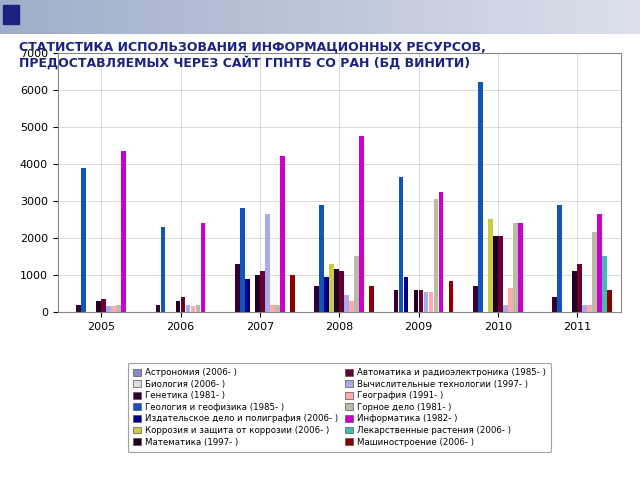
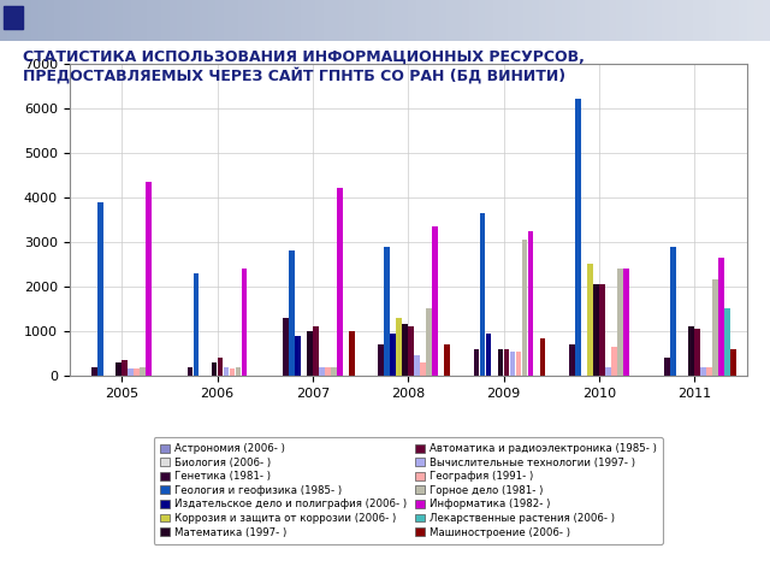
Вычислительные технологии (1997- )/2007: 2650 -> 200
Информатика (1982- )/2008: 4750 -> 3350
Автоматика и радиоэлектроника (1985- )/2011: 1300 -> 1050
